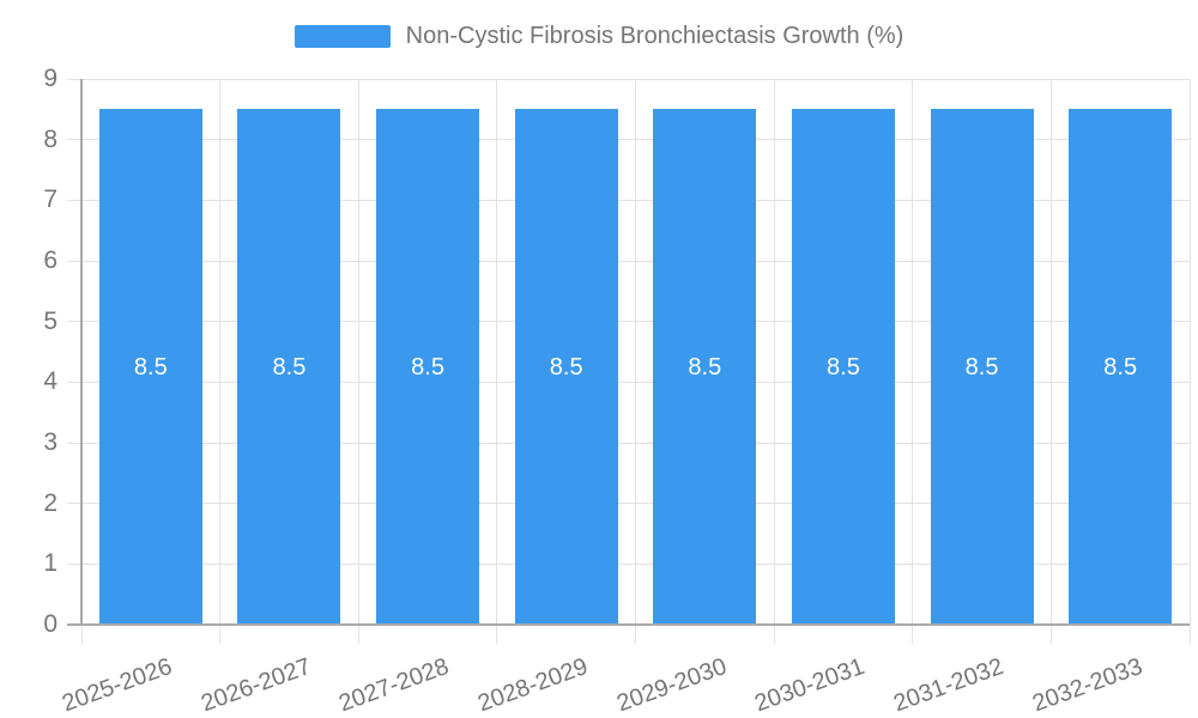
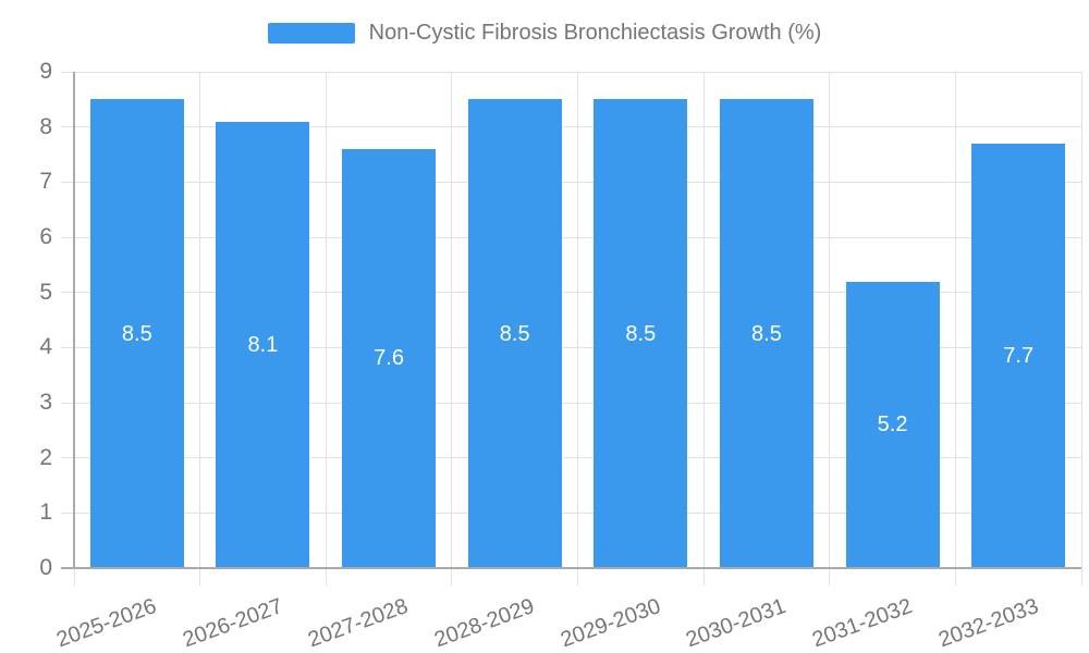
2026-2027: 8.5 -> 8.1
2027-2028: 8.5 -> 7.6
2031-2032: 8.5 -> 5.2
2032-2033: 8.5 -> 7.7
